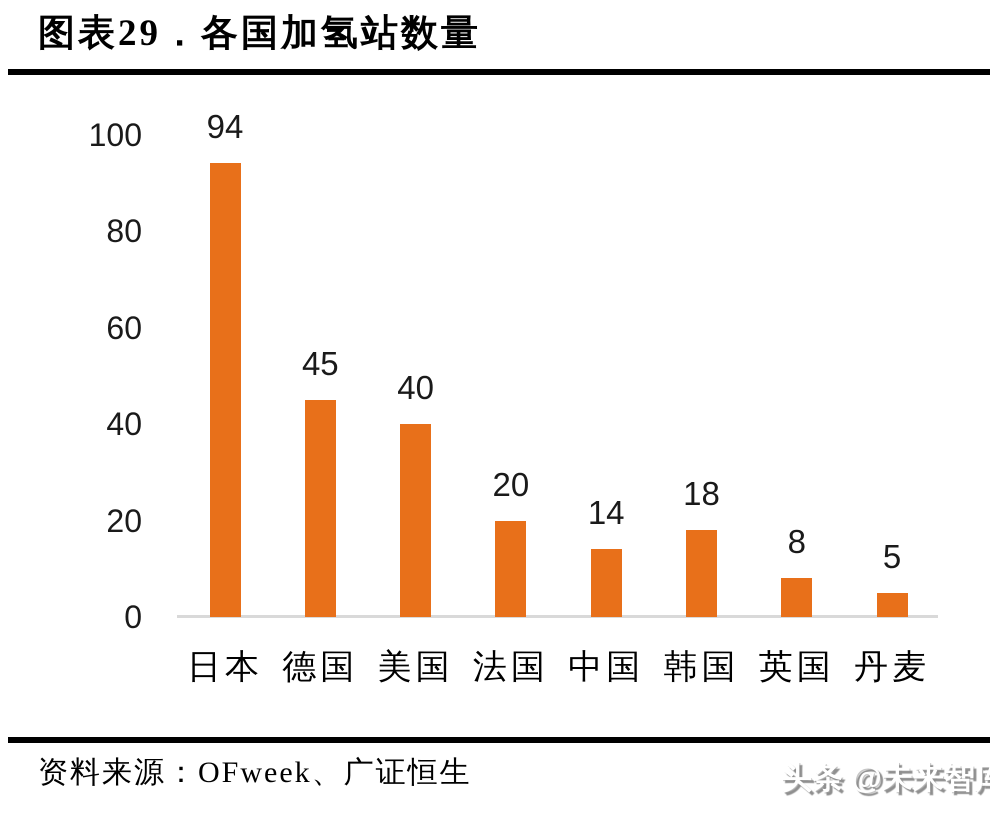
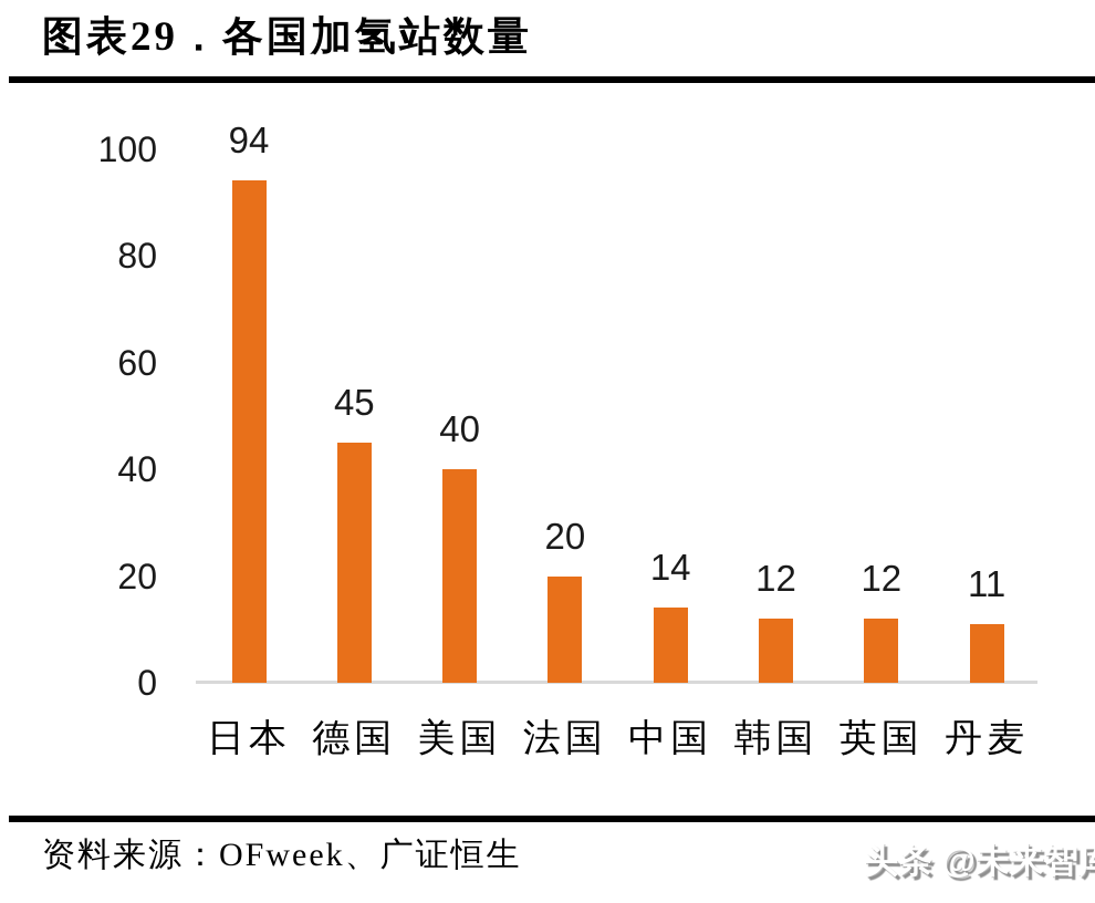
韩国: 18 -> 12
英国: 8 -> 12
丹麦: 5 -> 11
